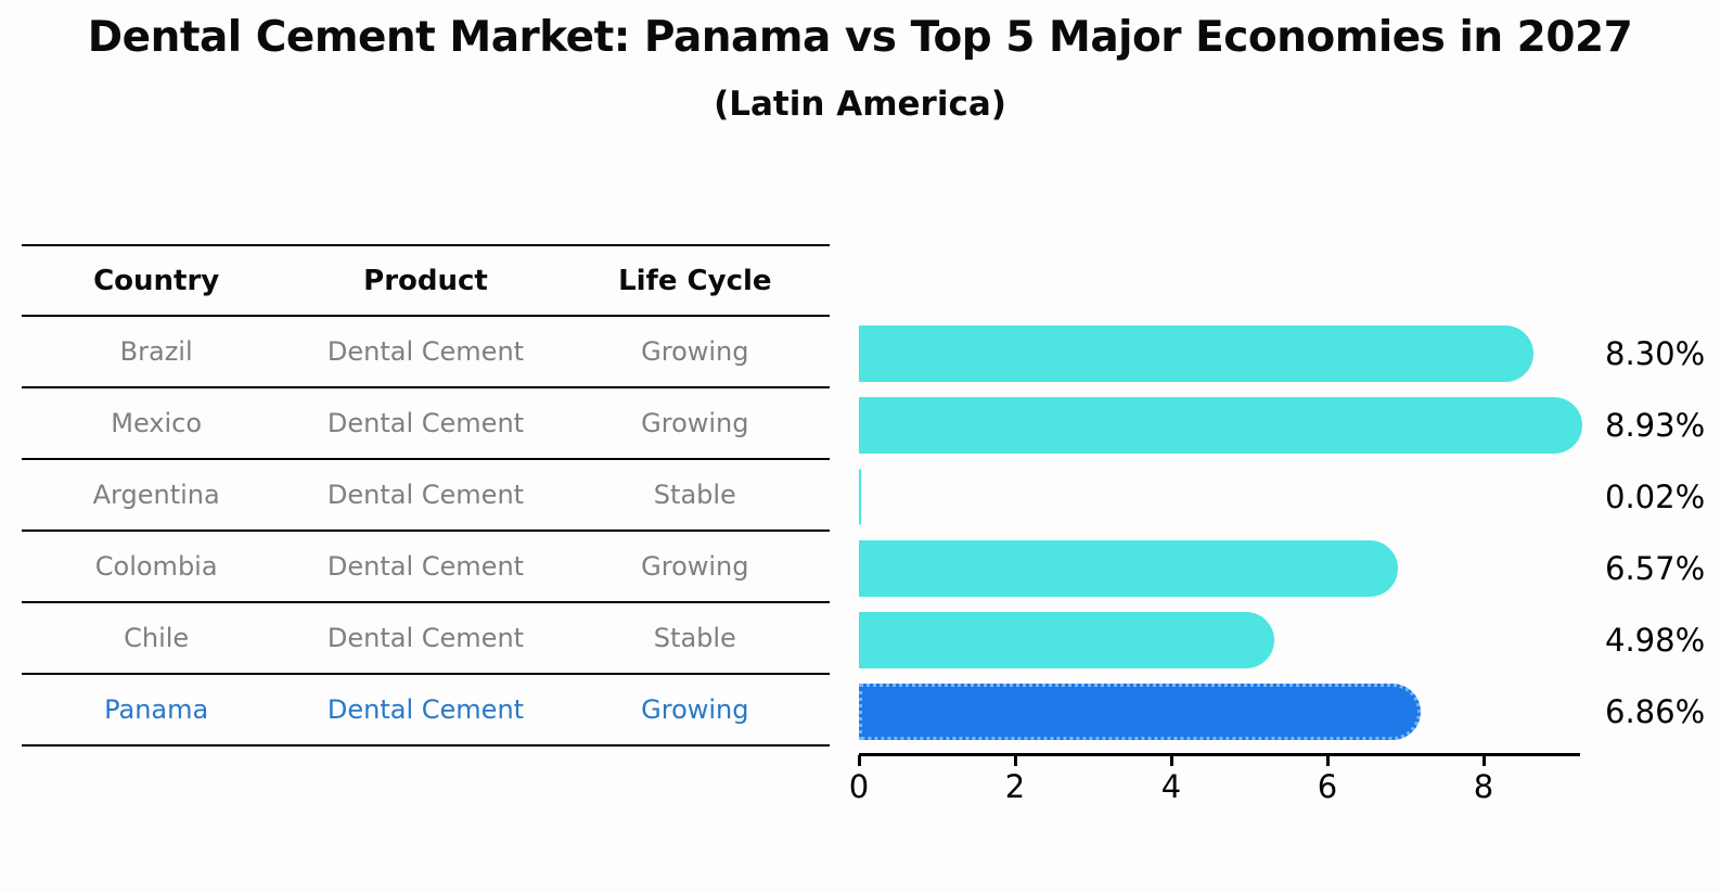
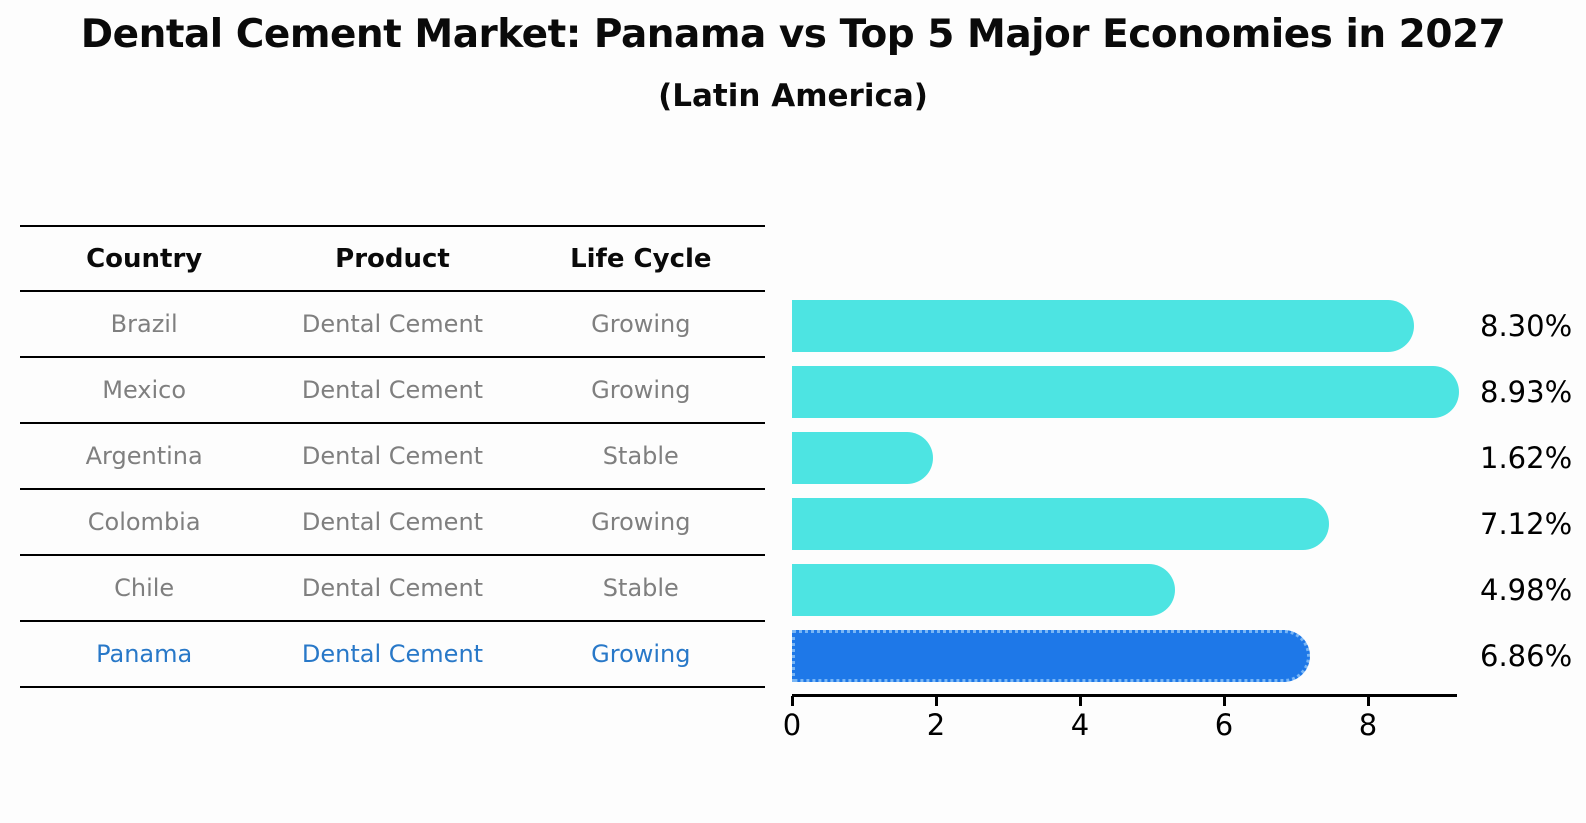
Argentina: 0.02% -> 1.62%
Colombia: 6.57% -> 7.12%
